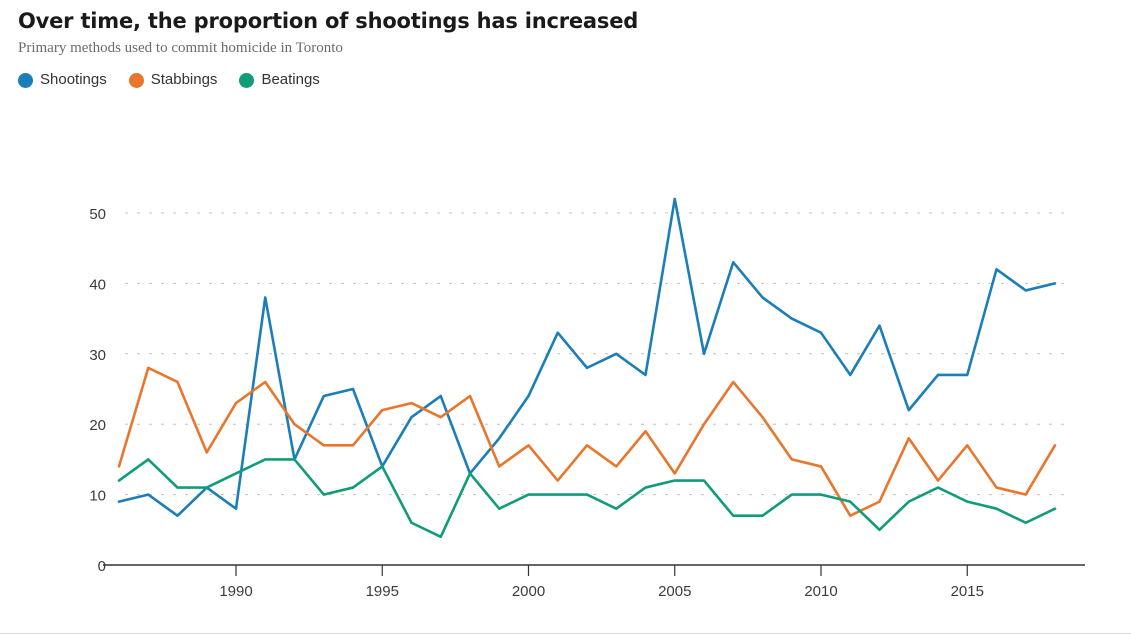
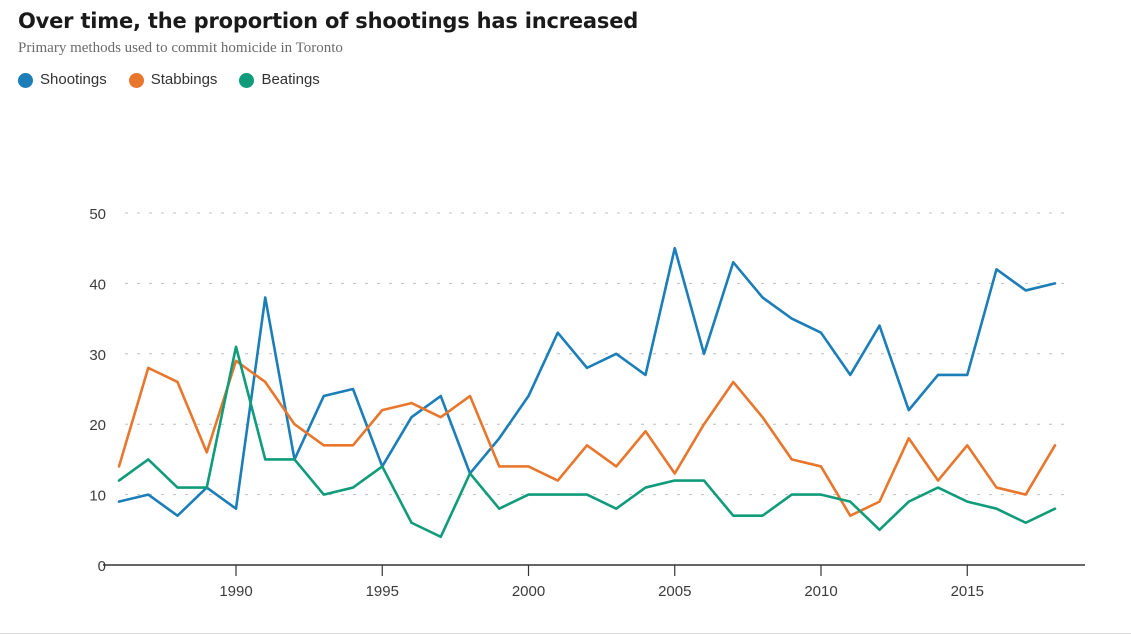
Stabbings/1990: 23 -> 29
Beatings/1990: 13 -> 31
Stabbings/2000: 17 -> 14
Shootings/2005: 52 -> 45
